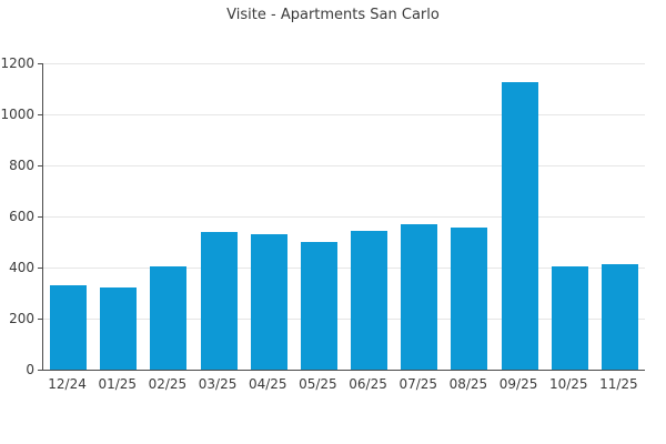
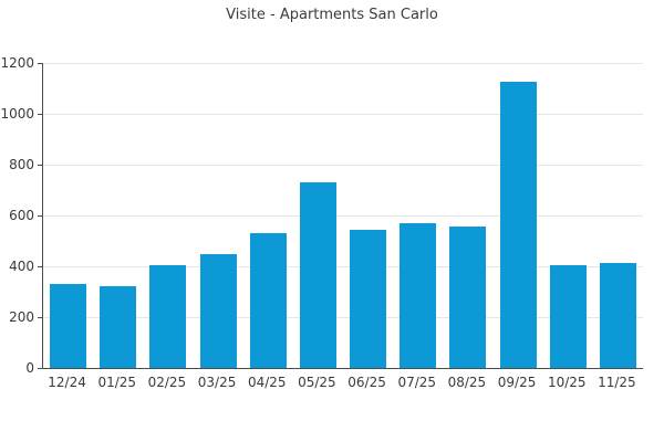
03/25: 540 -> 450
05/25: 500 -> 730
